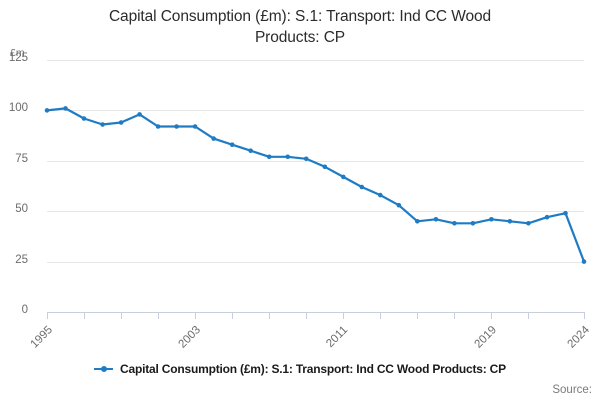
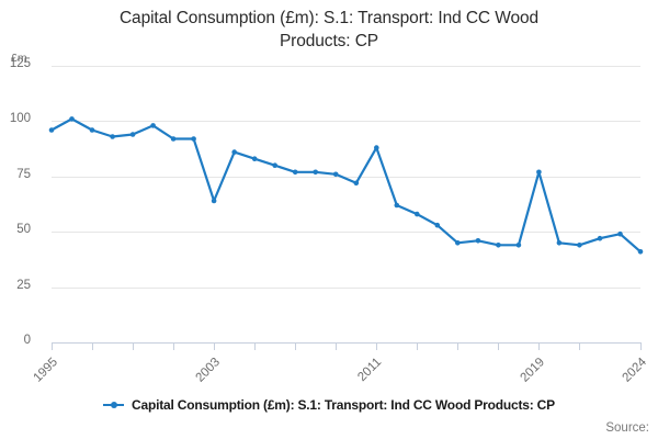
1995: 100 -> 96
2003: 92 -> 64
2011: 67 -> 88
2019: 46 -> 77
2024: 25 -> 41
